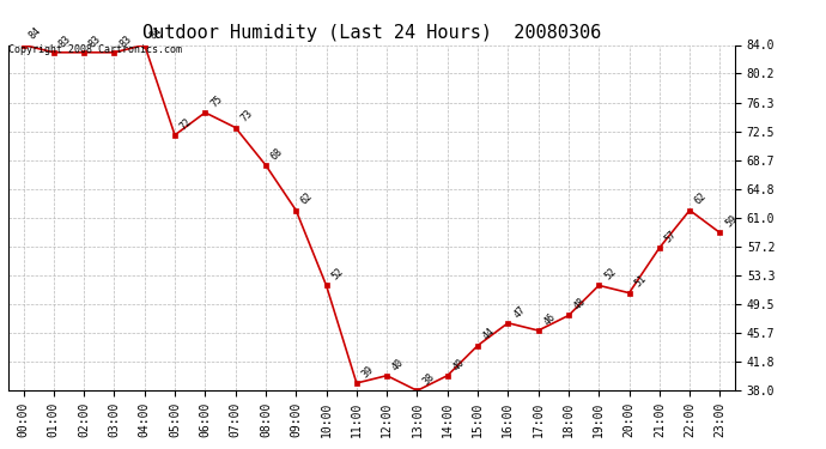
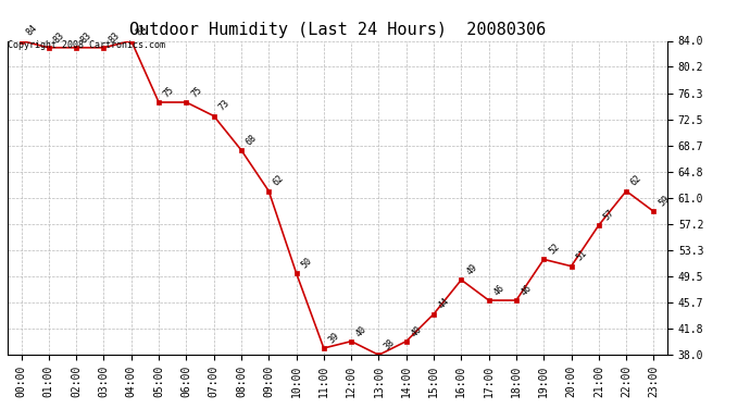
05:00: 72 -> 75
10:00: 52 -> 50
16:00: 47 -> 49
18:00: 48 -> 46
